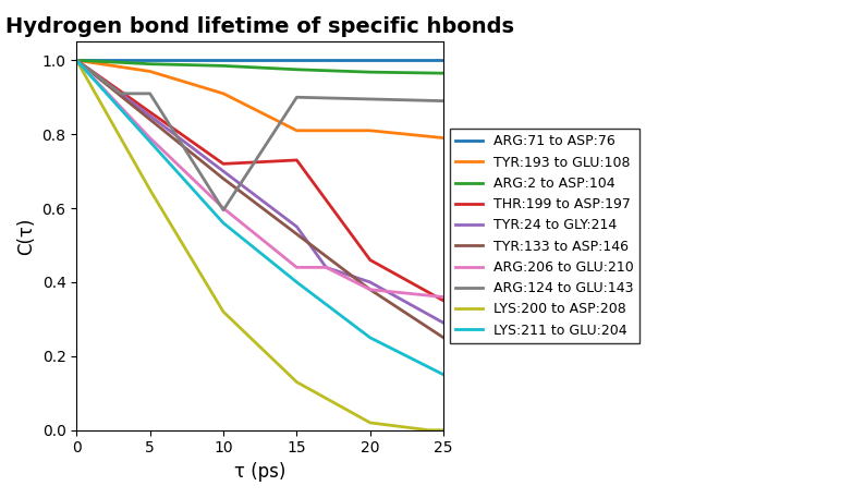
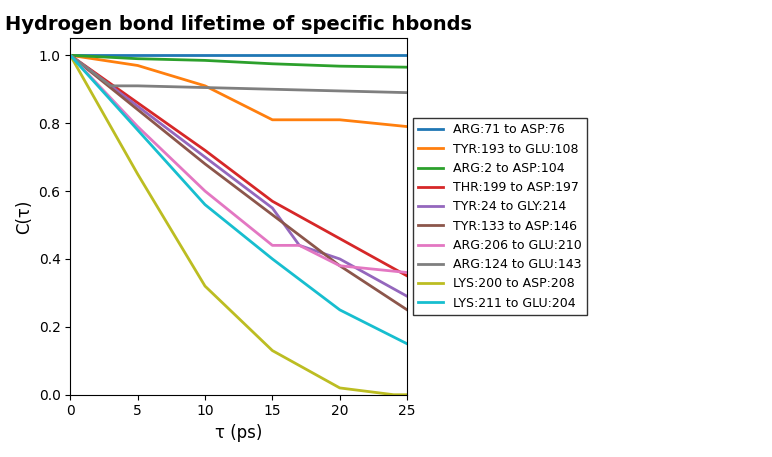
ARG:124 to GLU:143/10: 0.595 -> 0.905
THR:199 to ASP:197/15: 0.73 -> 0.57
